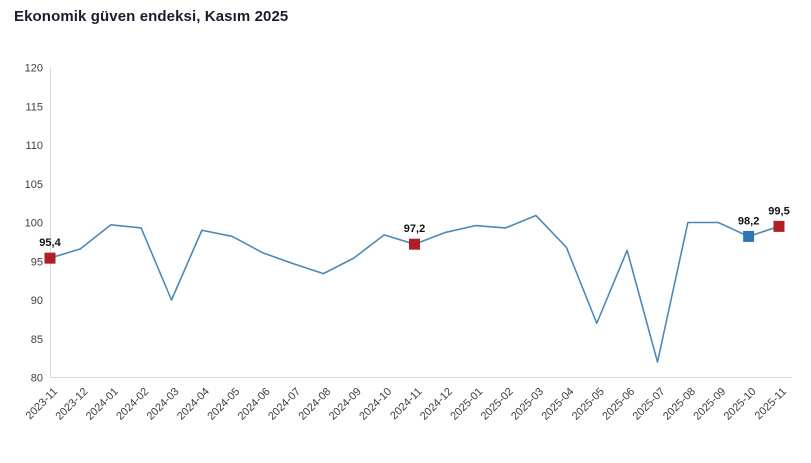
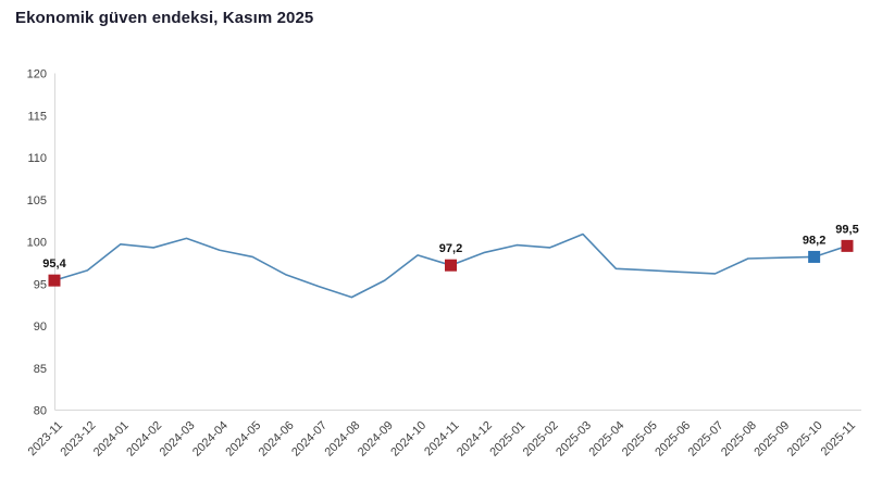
2024-03: 90 -> 100
2025-05: 87 -> 97
2025-07: 82 -> 96
2025-08: 100 -> 98
2025-09: 100 -> 98
